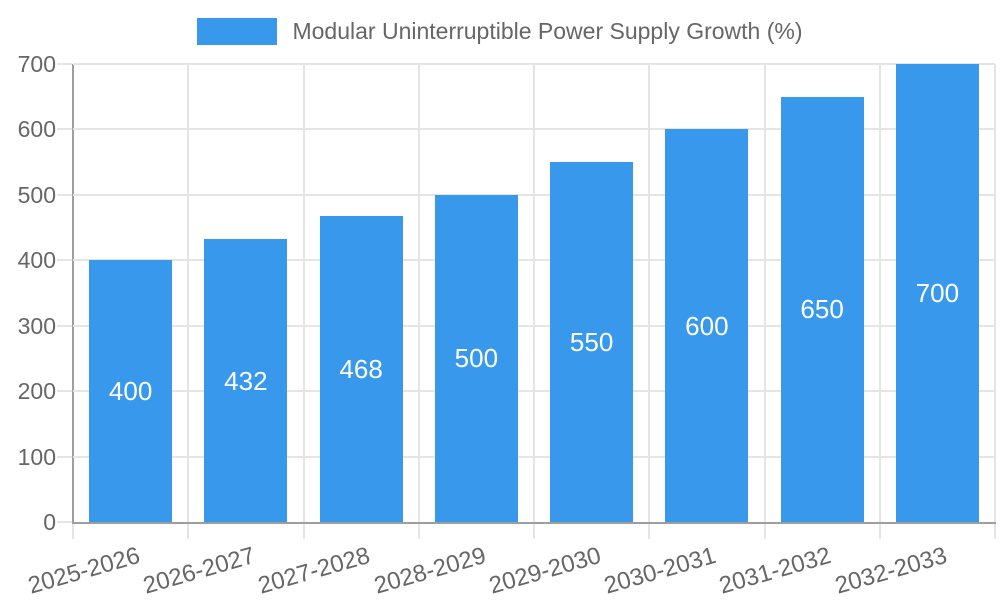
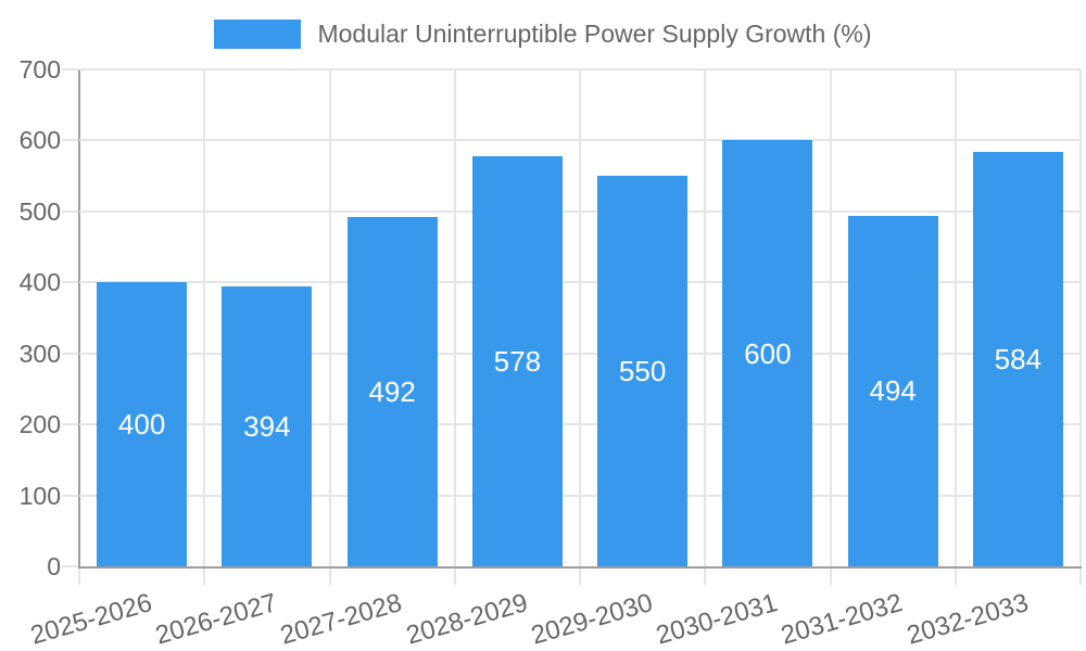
2026-2027: 432 -> 394
2027-2028: 468 -> 492
2028-2029: 500 -> 578
2031-2032: 650 -> 494
2032-2033: 700 -> 584
